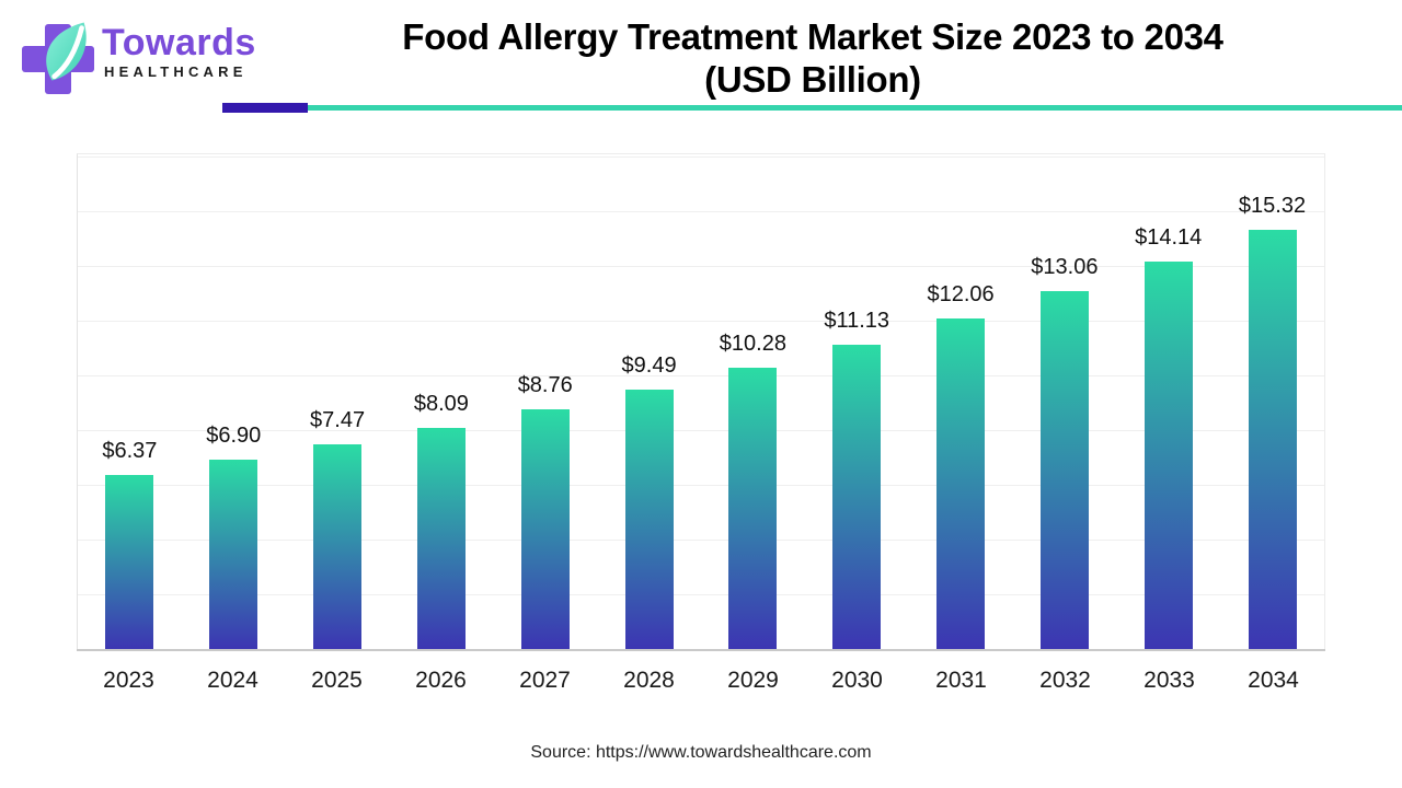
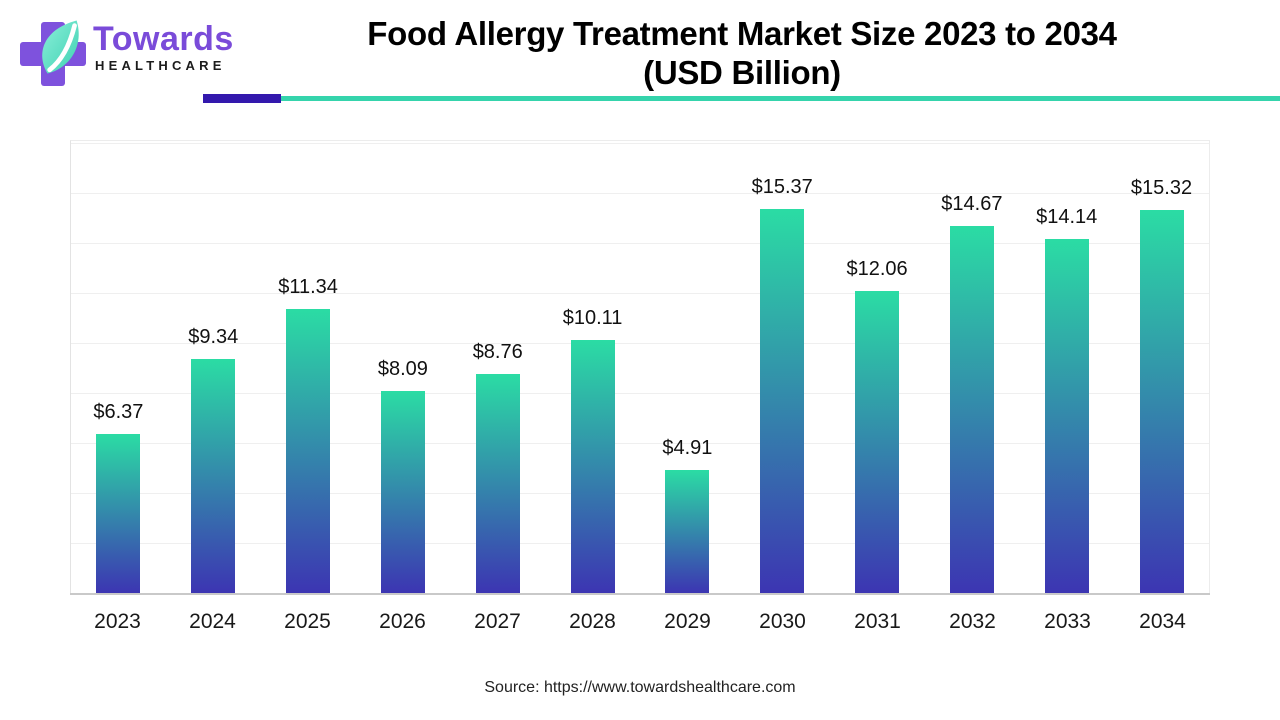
2024: $6.90 -> $9.34
2025: $7.47 -> $11.34
2028: $9.49 -> $10.11
2029: $10.28 -> $4.91
2030: $11.13 -> $15.37
2032: $13.06 -> $14.67
